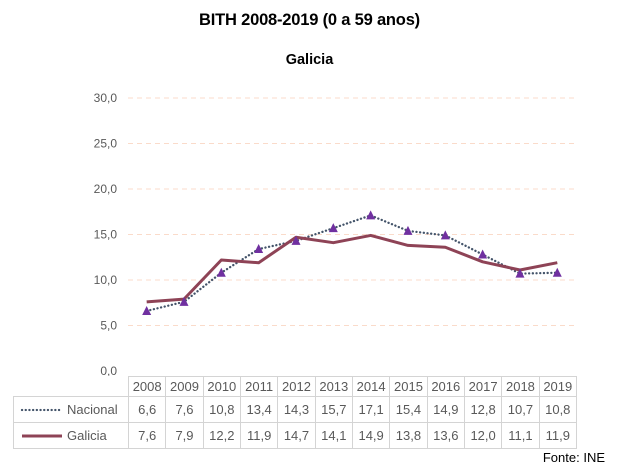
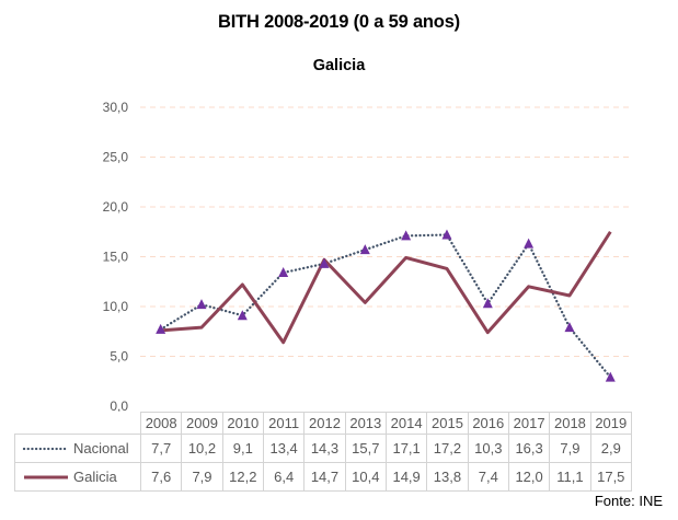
Nacional/2008: 6,6 -> 7,7
Nacional/2009: 7,6 -> 10,2
Nacional/2010: 10,8 -> 9,1
Galicia/2011: 11,9 -> 6,4
Galicia/2013: 14,1 -> 10,4
Nacional/2015: 15,4 -> 17,2
Nacional/2016: 14,9 -> 10,3
Galicia/2016: 13,6 -> 7,4
Nacional/2017: 12,8 -> 16,3
Nacional/2018: 10,7 -> 7,9
Nacional/2019: 10,8 -> 2,9
Galicia/2019: 11,9 -> 17,5
